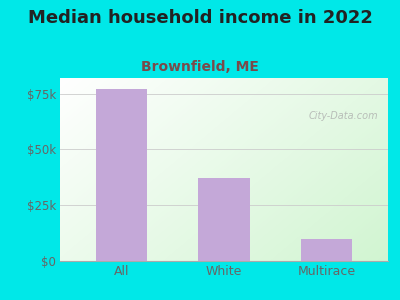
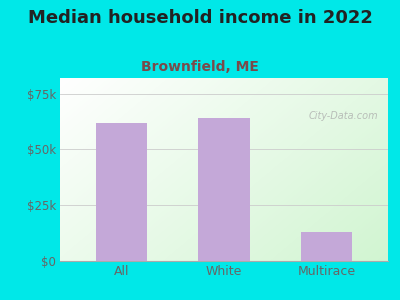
All: $77k -> $62k
White: $37k -> $64k
Multirace: $10k -> $13k
